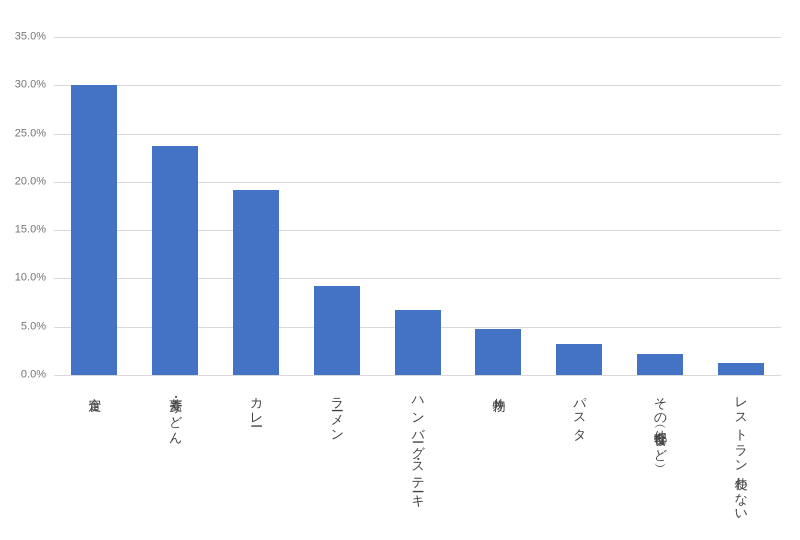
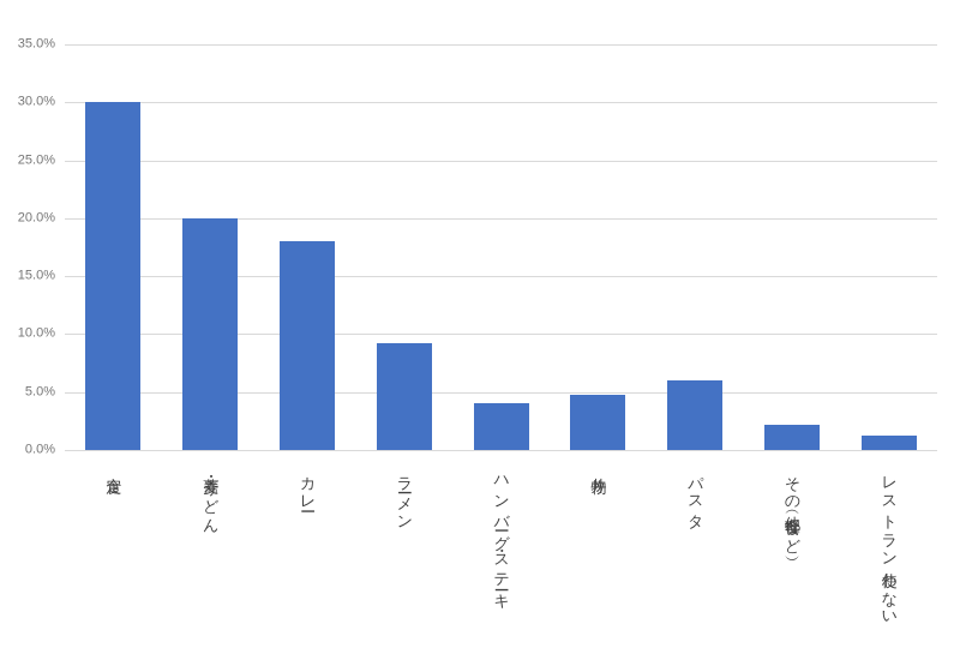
蕎麦・うどん: 24% -> 20%
カレー: 19% -> 18%
ハンバーグ・ステーキ: 7% -> 4%
パスタ: 3% -> 6%
